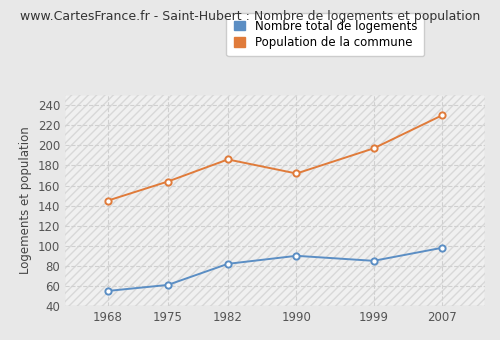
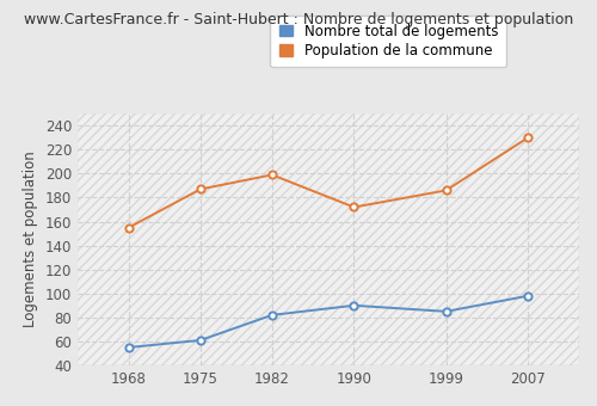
Population de la commune/1968: 145 -> 155
Population de la commune/1975: 164 -> 187
Population de la commune/1982: 186 -> 199
Population de la commune/1999: 197 -> 186
